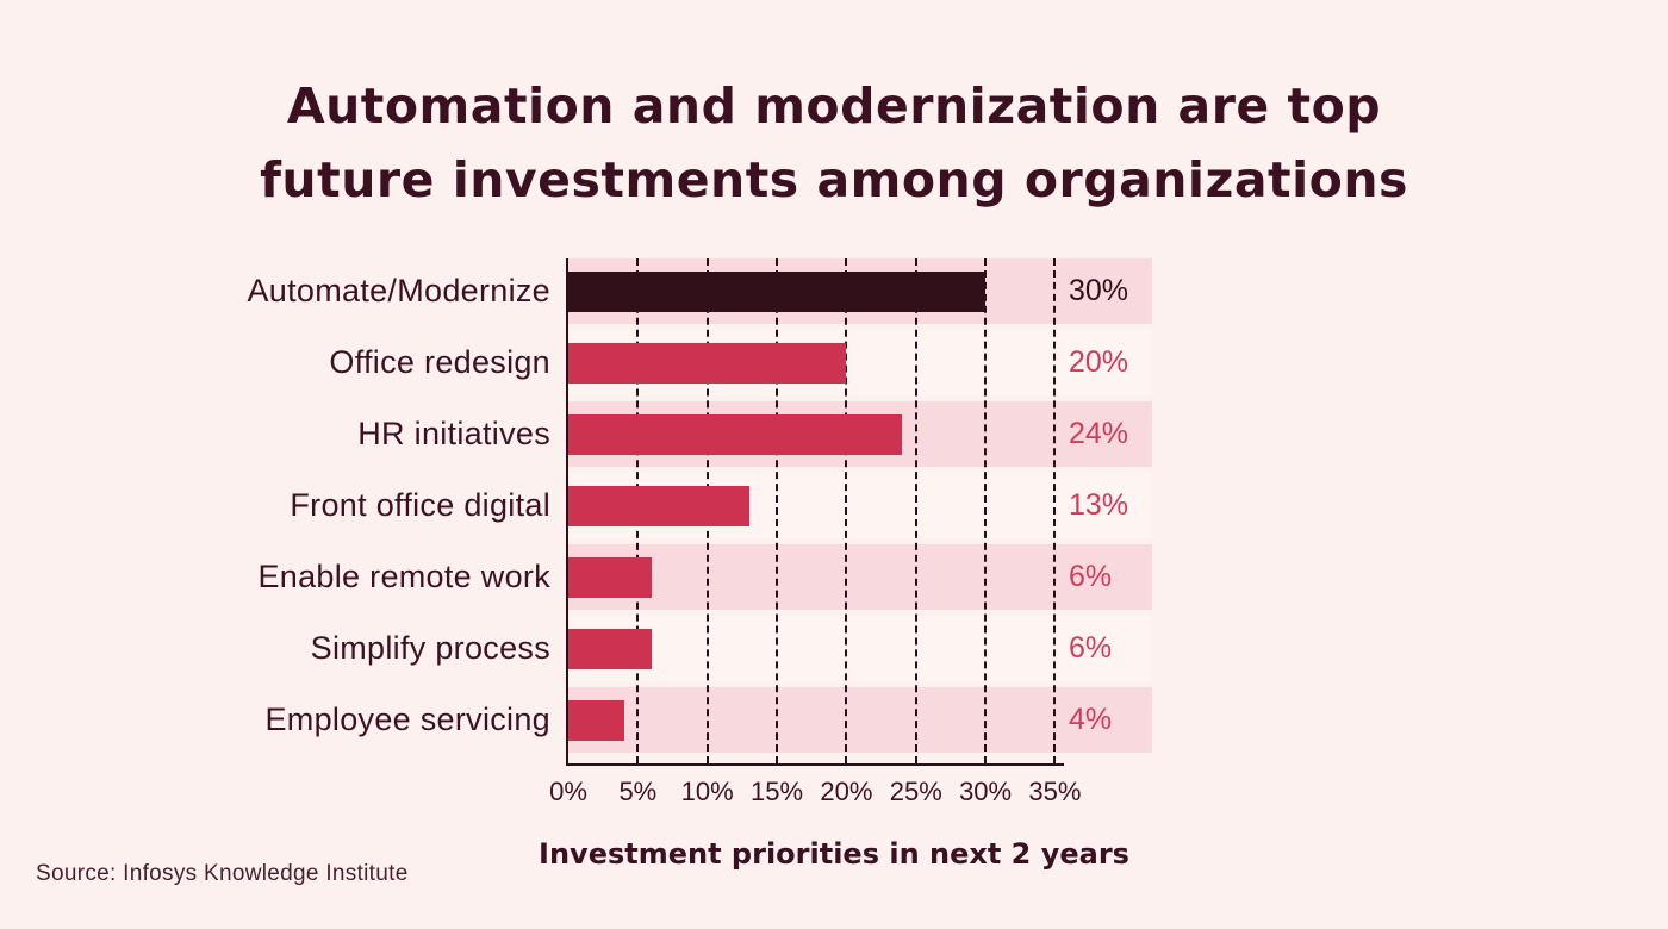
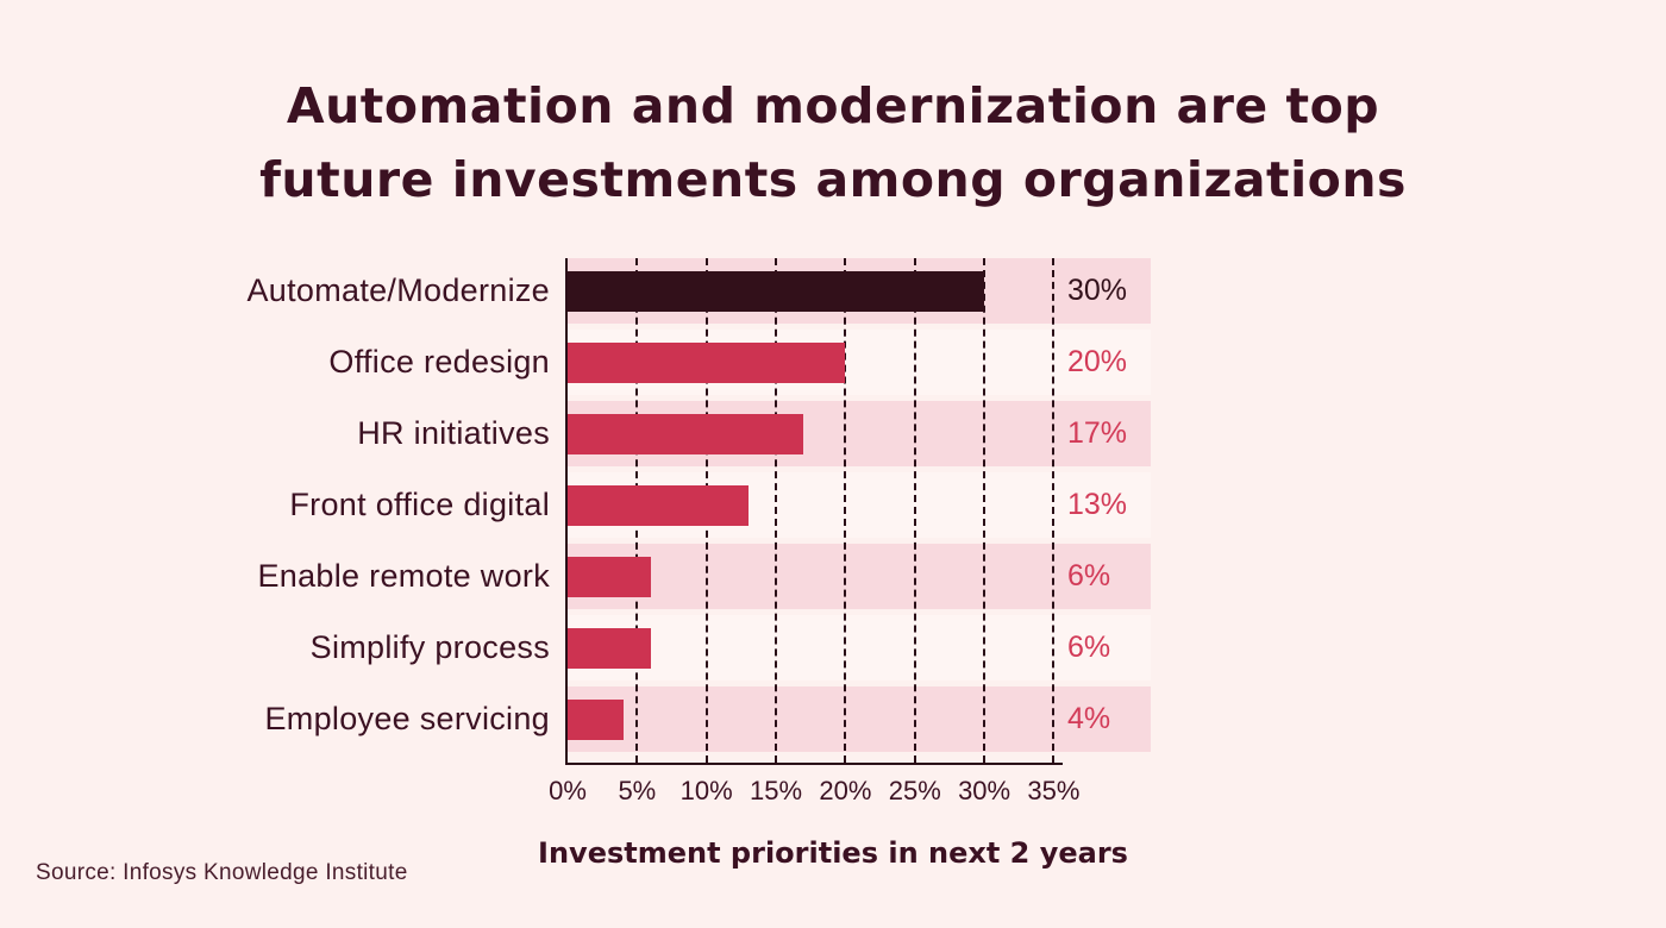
HR initiatives: 24% -> 17%
